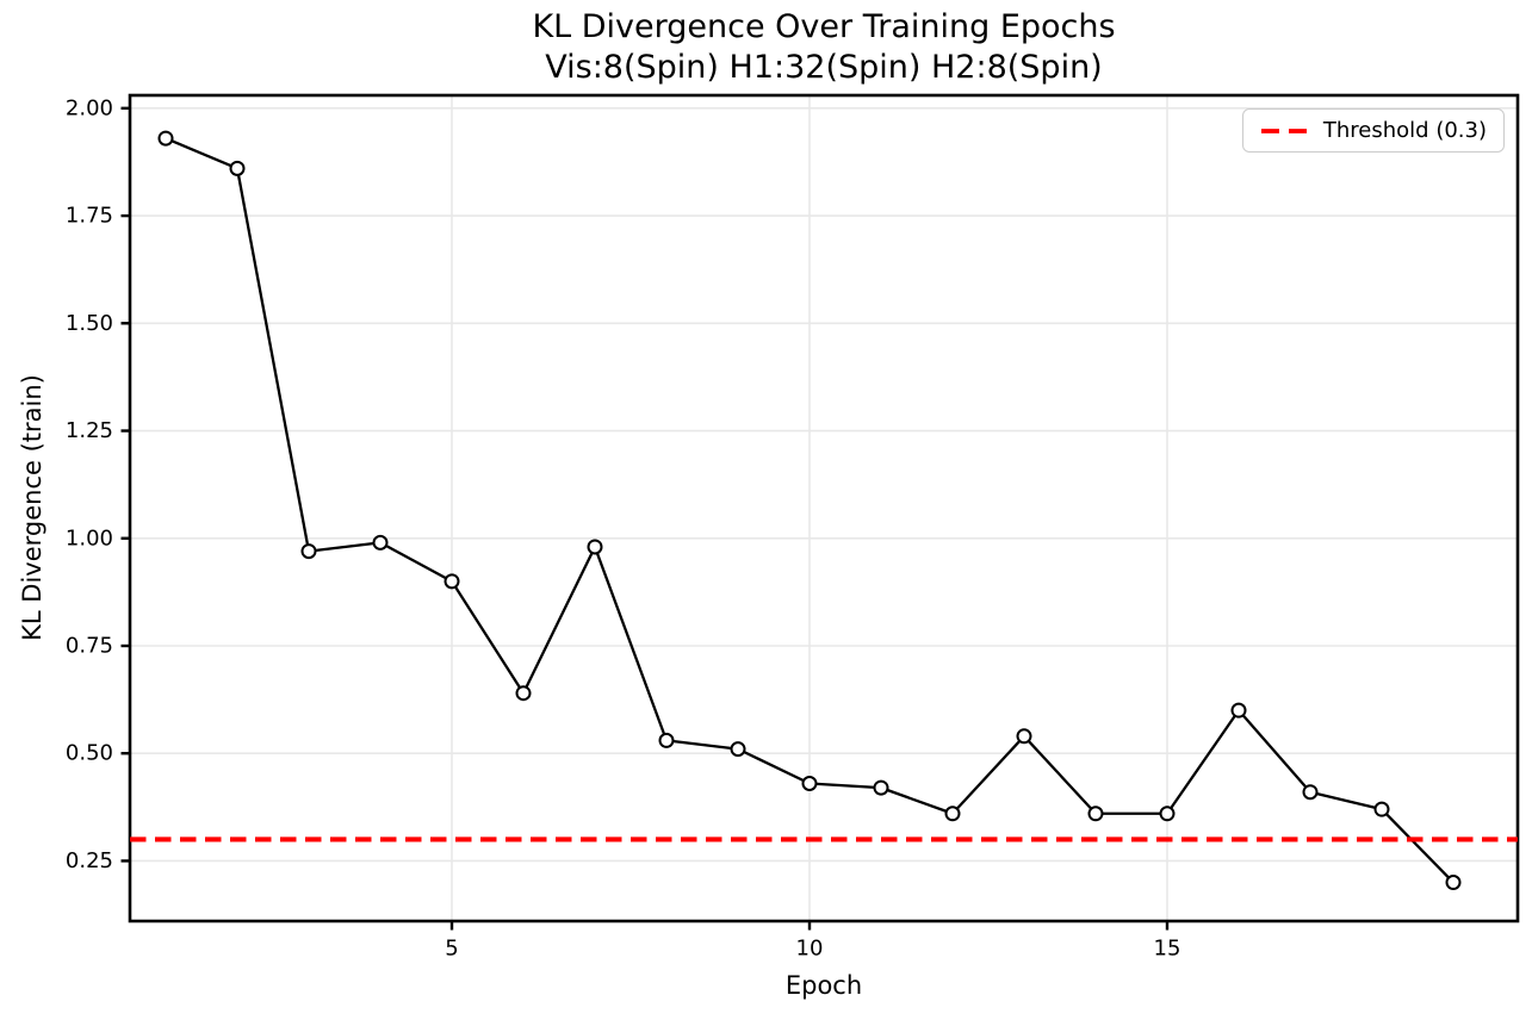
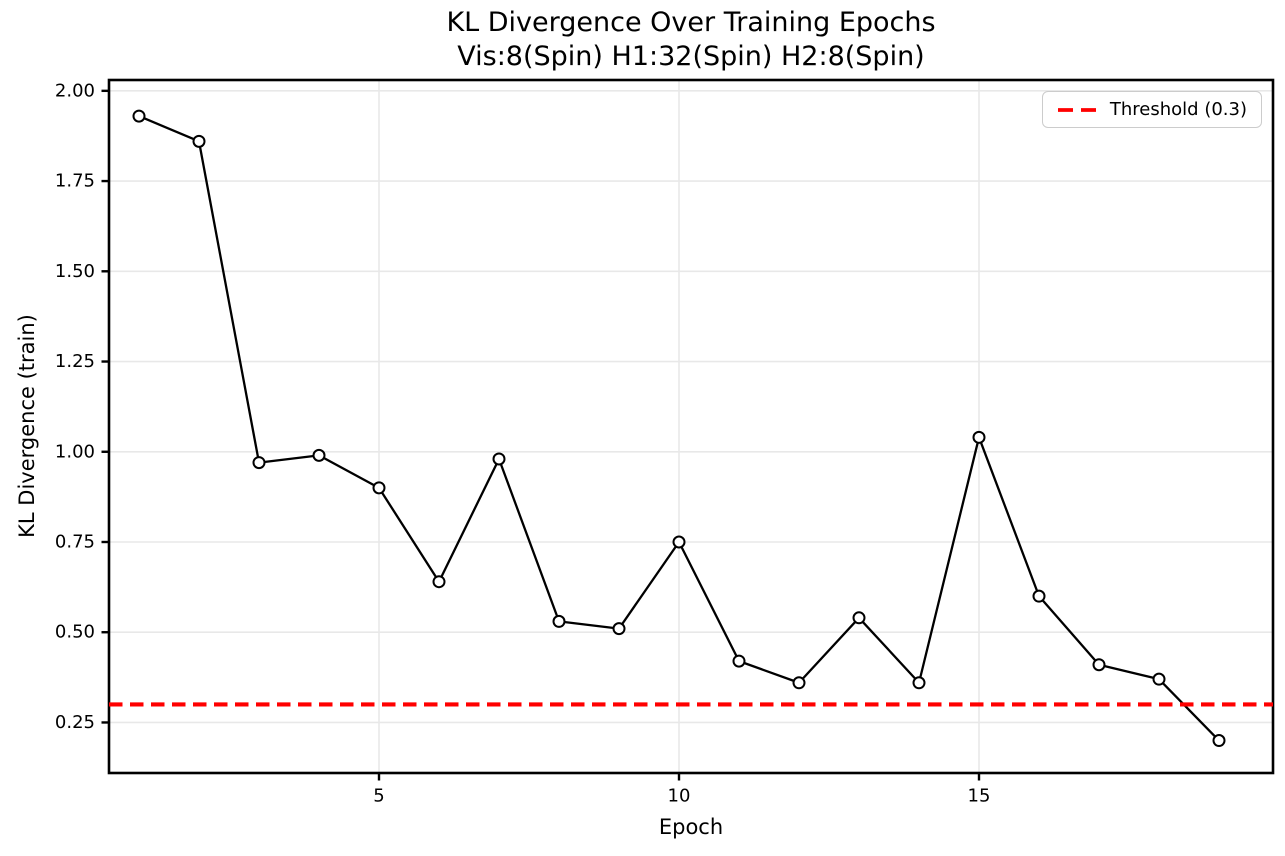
10: 0.43 -> 0.75
15: 0.36 -> 1.04
